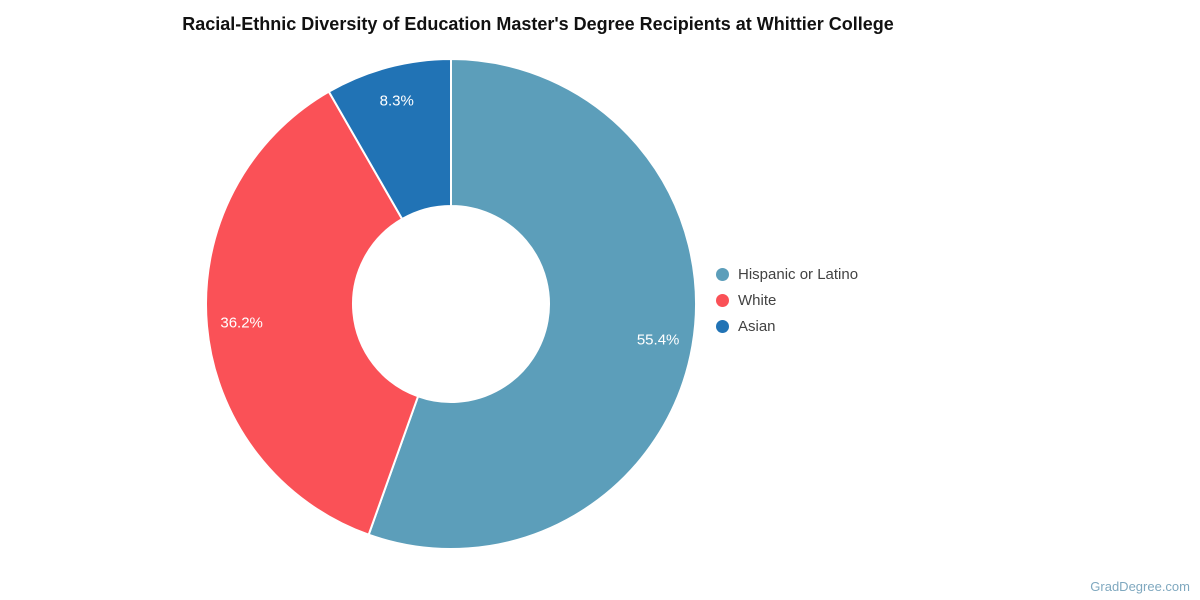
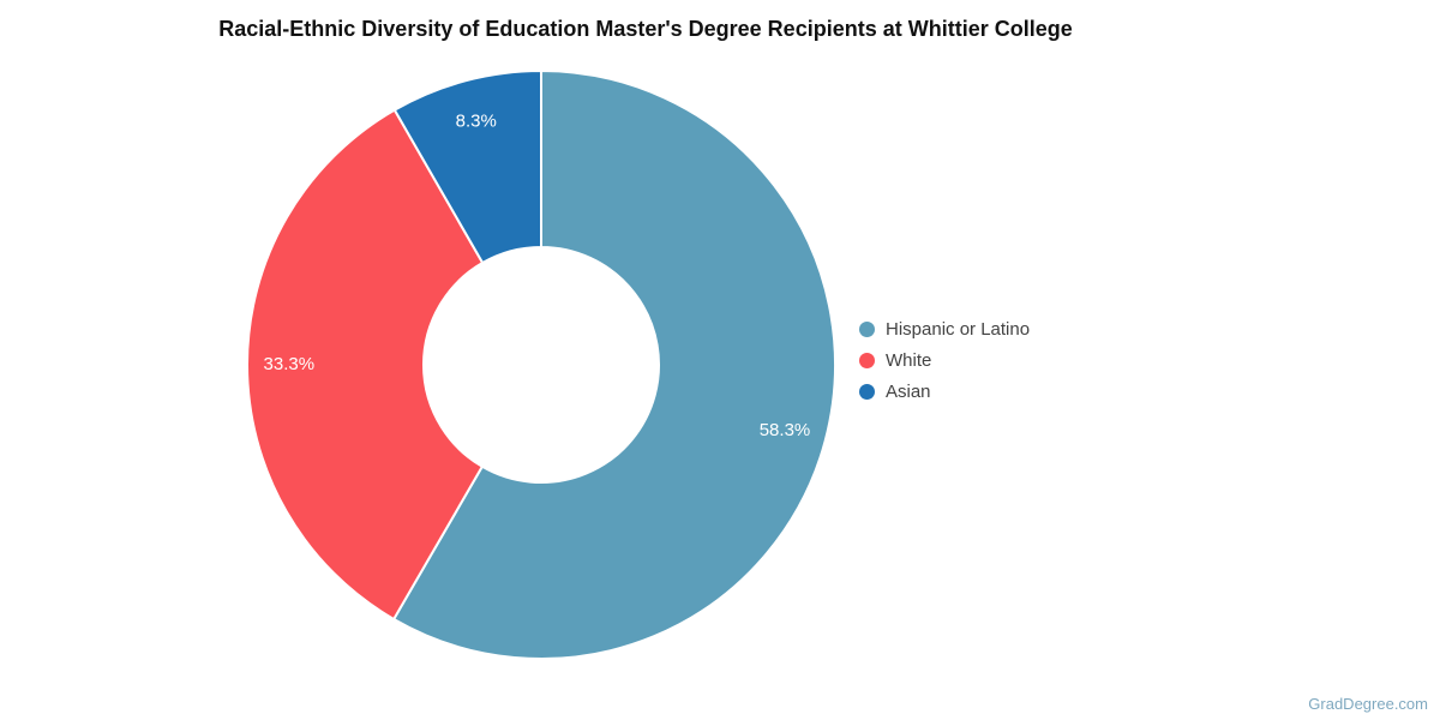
Hispanic or Latino: 55.4% -> 58.3%
White: 36.2% -> 33.3%
